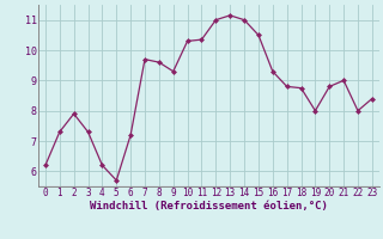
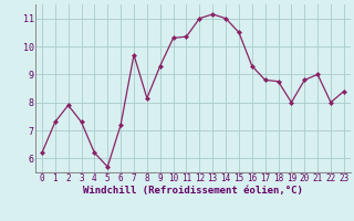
8: 9.60 -> 8.15
